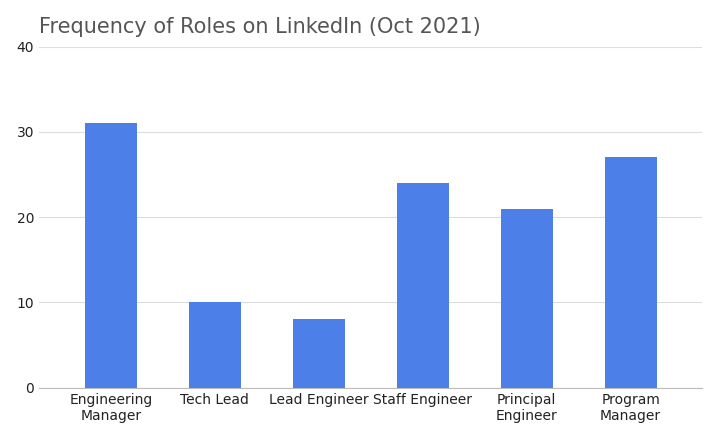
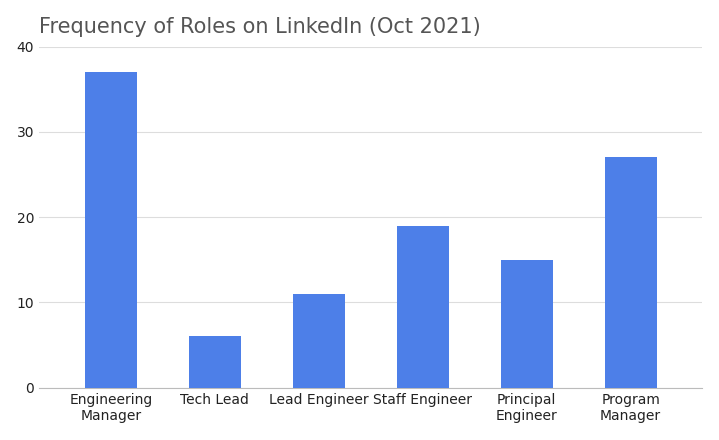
Engineering Manager: 31 -> 37
Tech Lead: 10 -> 6
Lead Engineer: 8 -> 11
Staff Engineer: 24 -> 19
Principal Engineer: 21 -> 15
